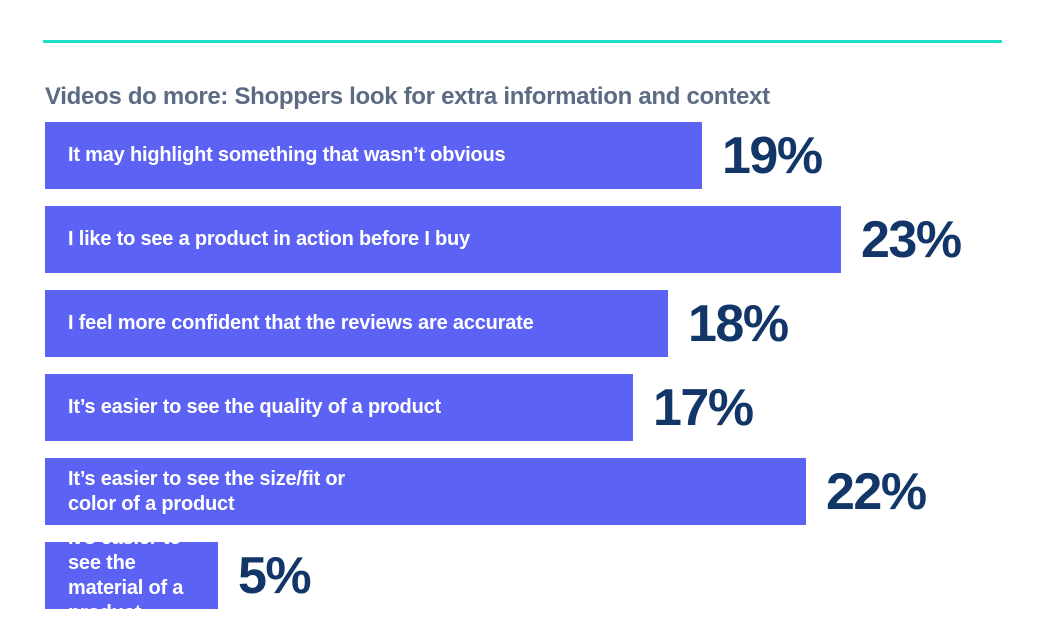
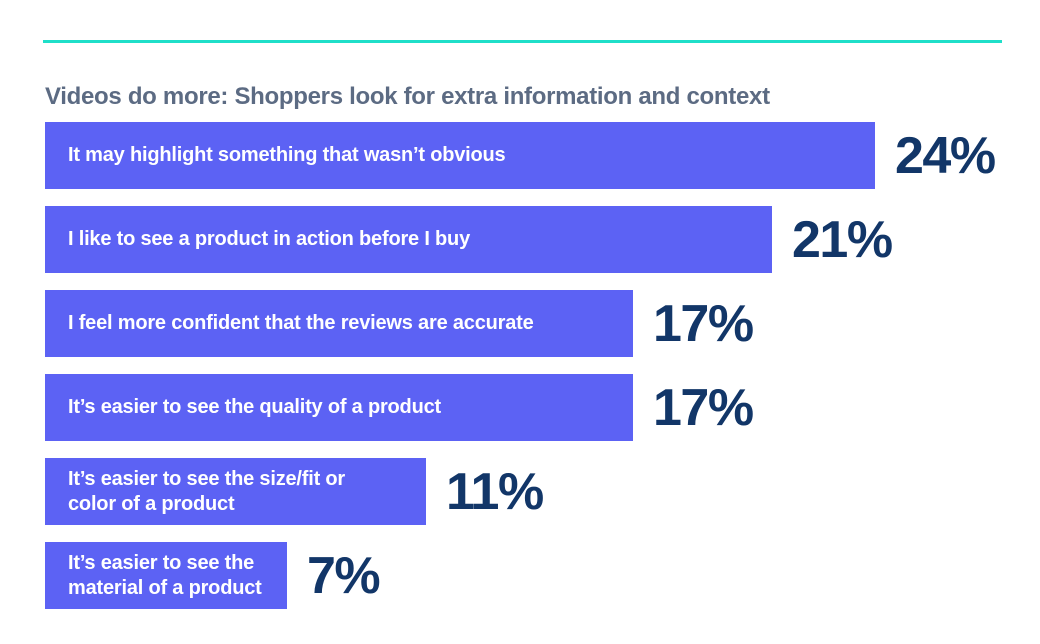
It may highlight something that wasn’t obvious: 19% -> 24%
I like to see a product in action before I buy: 23% -> 21%
I feel more confident that the reviews are accurate: 18% -> 17%
It’s easier to see the size/fit or color of a product: 22% -> 11%
It’s easier to see the material of a product: 5% -> 7%
